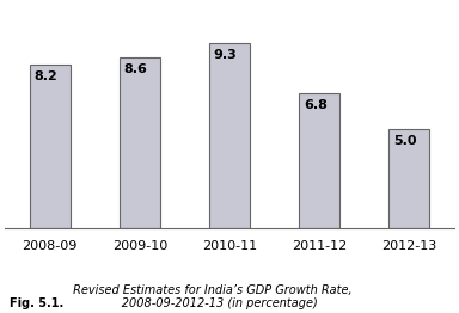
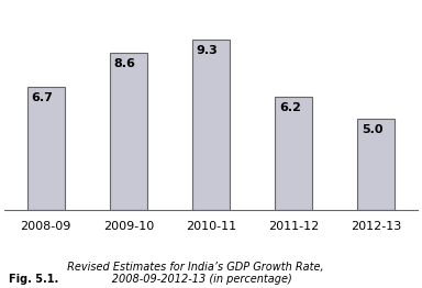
2008-09: 8.2 -> 6.7
2011-12: 6.8 -> 6.2
